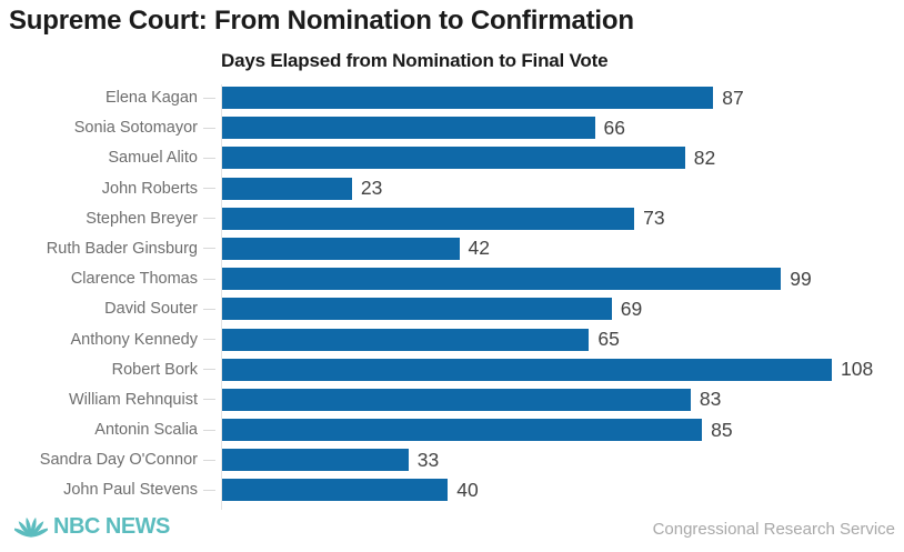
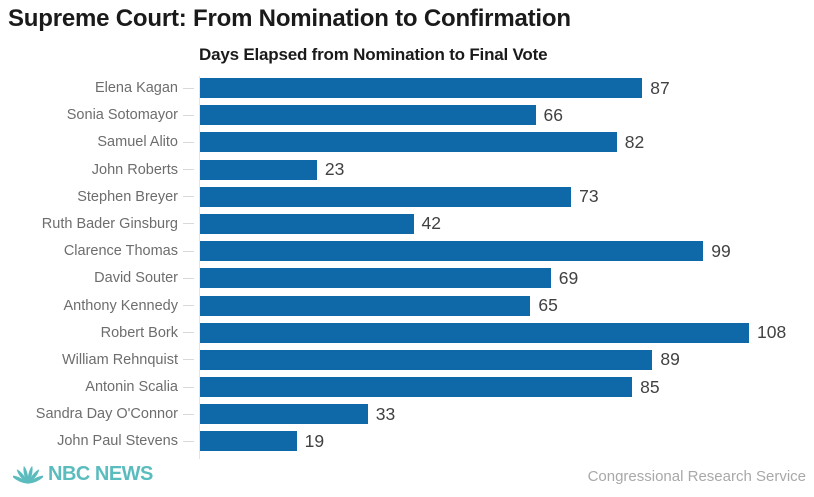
William Rehnquist: 83 -> 89
John Paul Stevens: 40 -> 19
